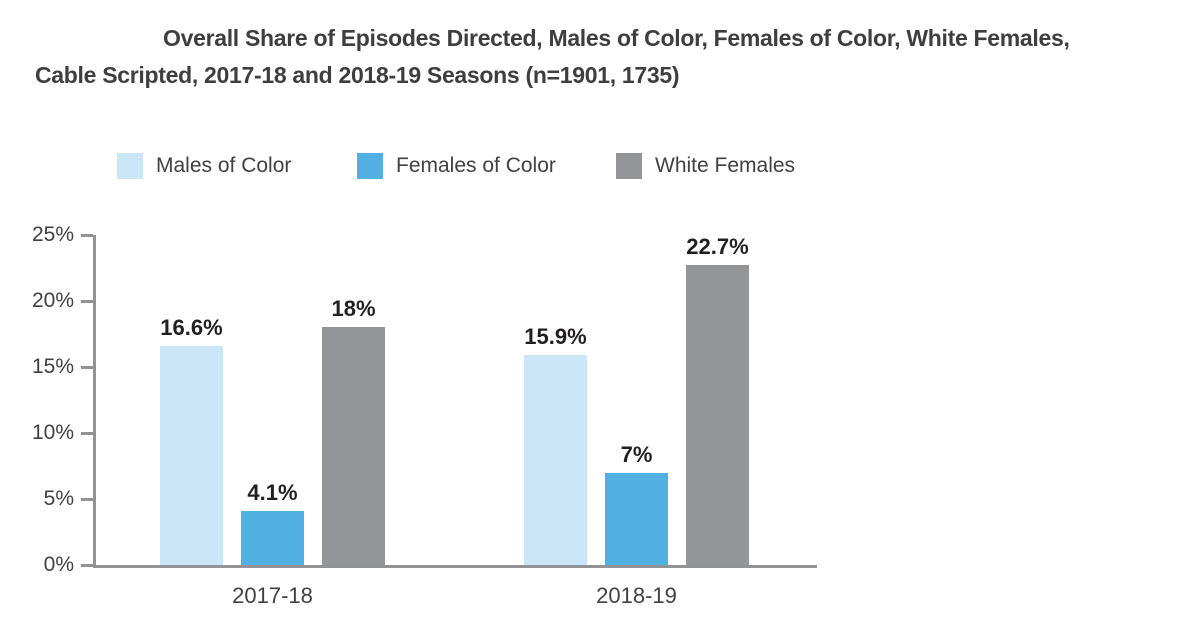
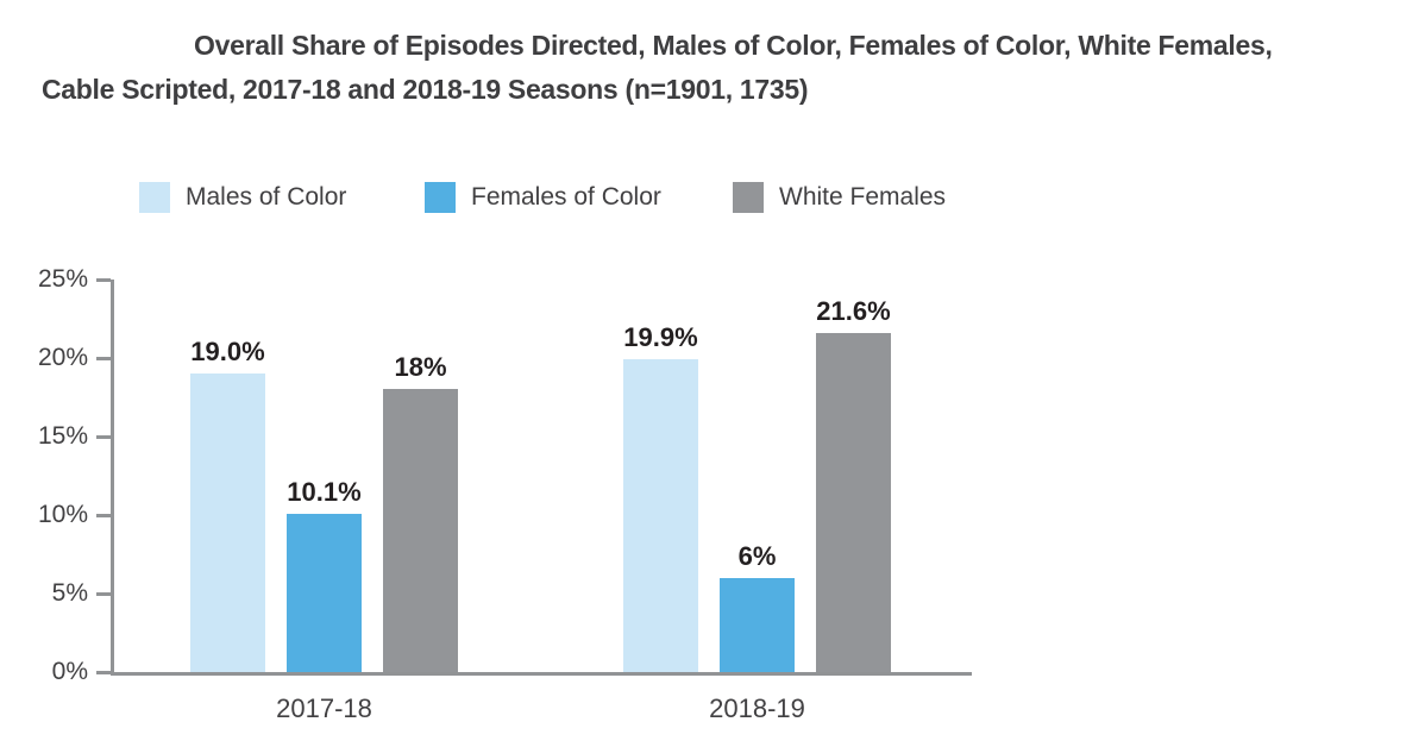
Males of Color/2017-18: 16.6% -> 19.0%
Females of Color/2017-18: 4.1% -> 10.1%
Males of Color/2018-19: 15.9% -> 19.9%
Females of Color/2018-19: 7% -> 6%
White Females/2018-19: 22.7% -> 21.6%
